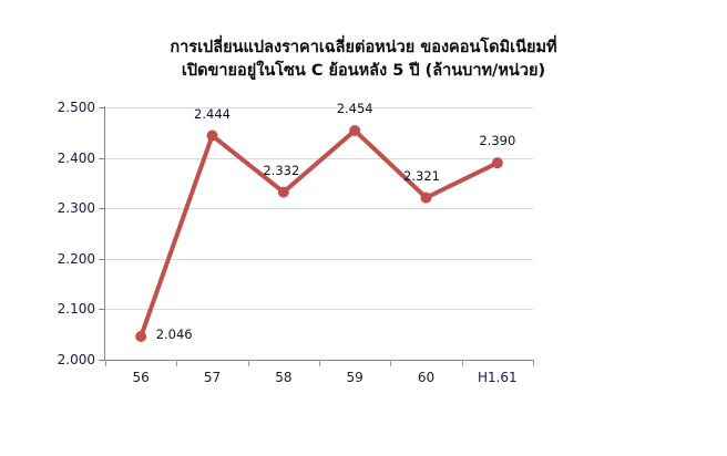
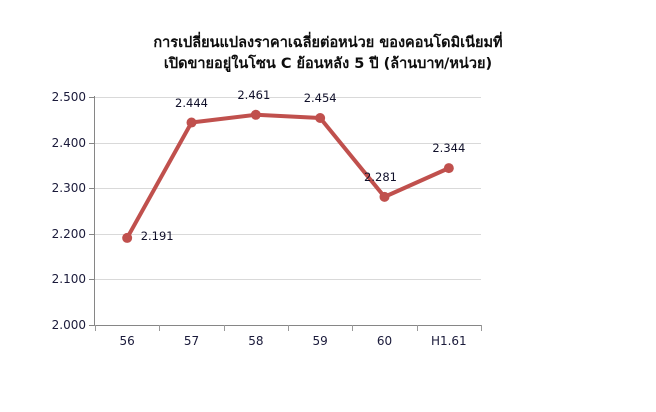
56: 2.046 -> 2.191
58: 2.332 -> 2.461
60: 2.321 -> 2.281
H1.61: 2.390 -> 2.344
